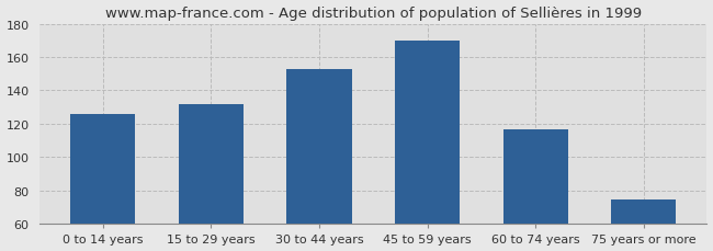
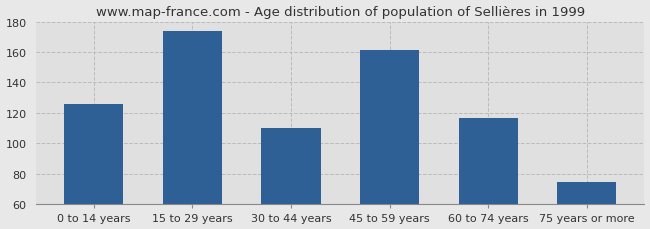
15 to 29 years: 132 -> 174
30 to 44 years: 153 -> 110
45 to 59 years: 170 -> 161
